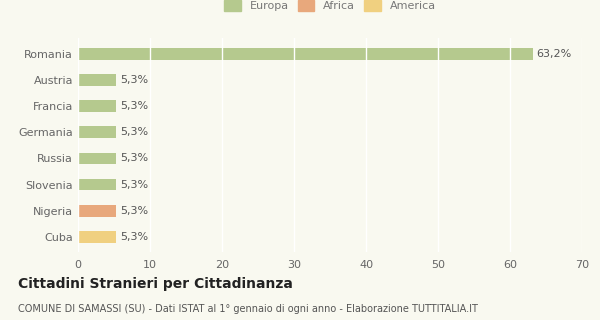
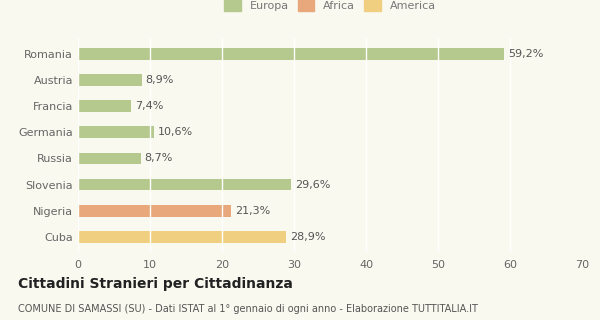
Romania: 63,2% -> 59,2%
Austria: 5,3% -> 8,9%
Francia: 5,3% -> 7,4%
Germania: 5,3% -> 10,6%
Russia: 5,3% -> 8,7%
Slovenia: 5,3% -> 29,6%
Nigeria: 5,3% -> 21,3%
Cuba: 5,3% -> 28,9%
